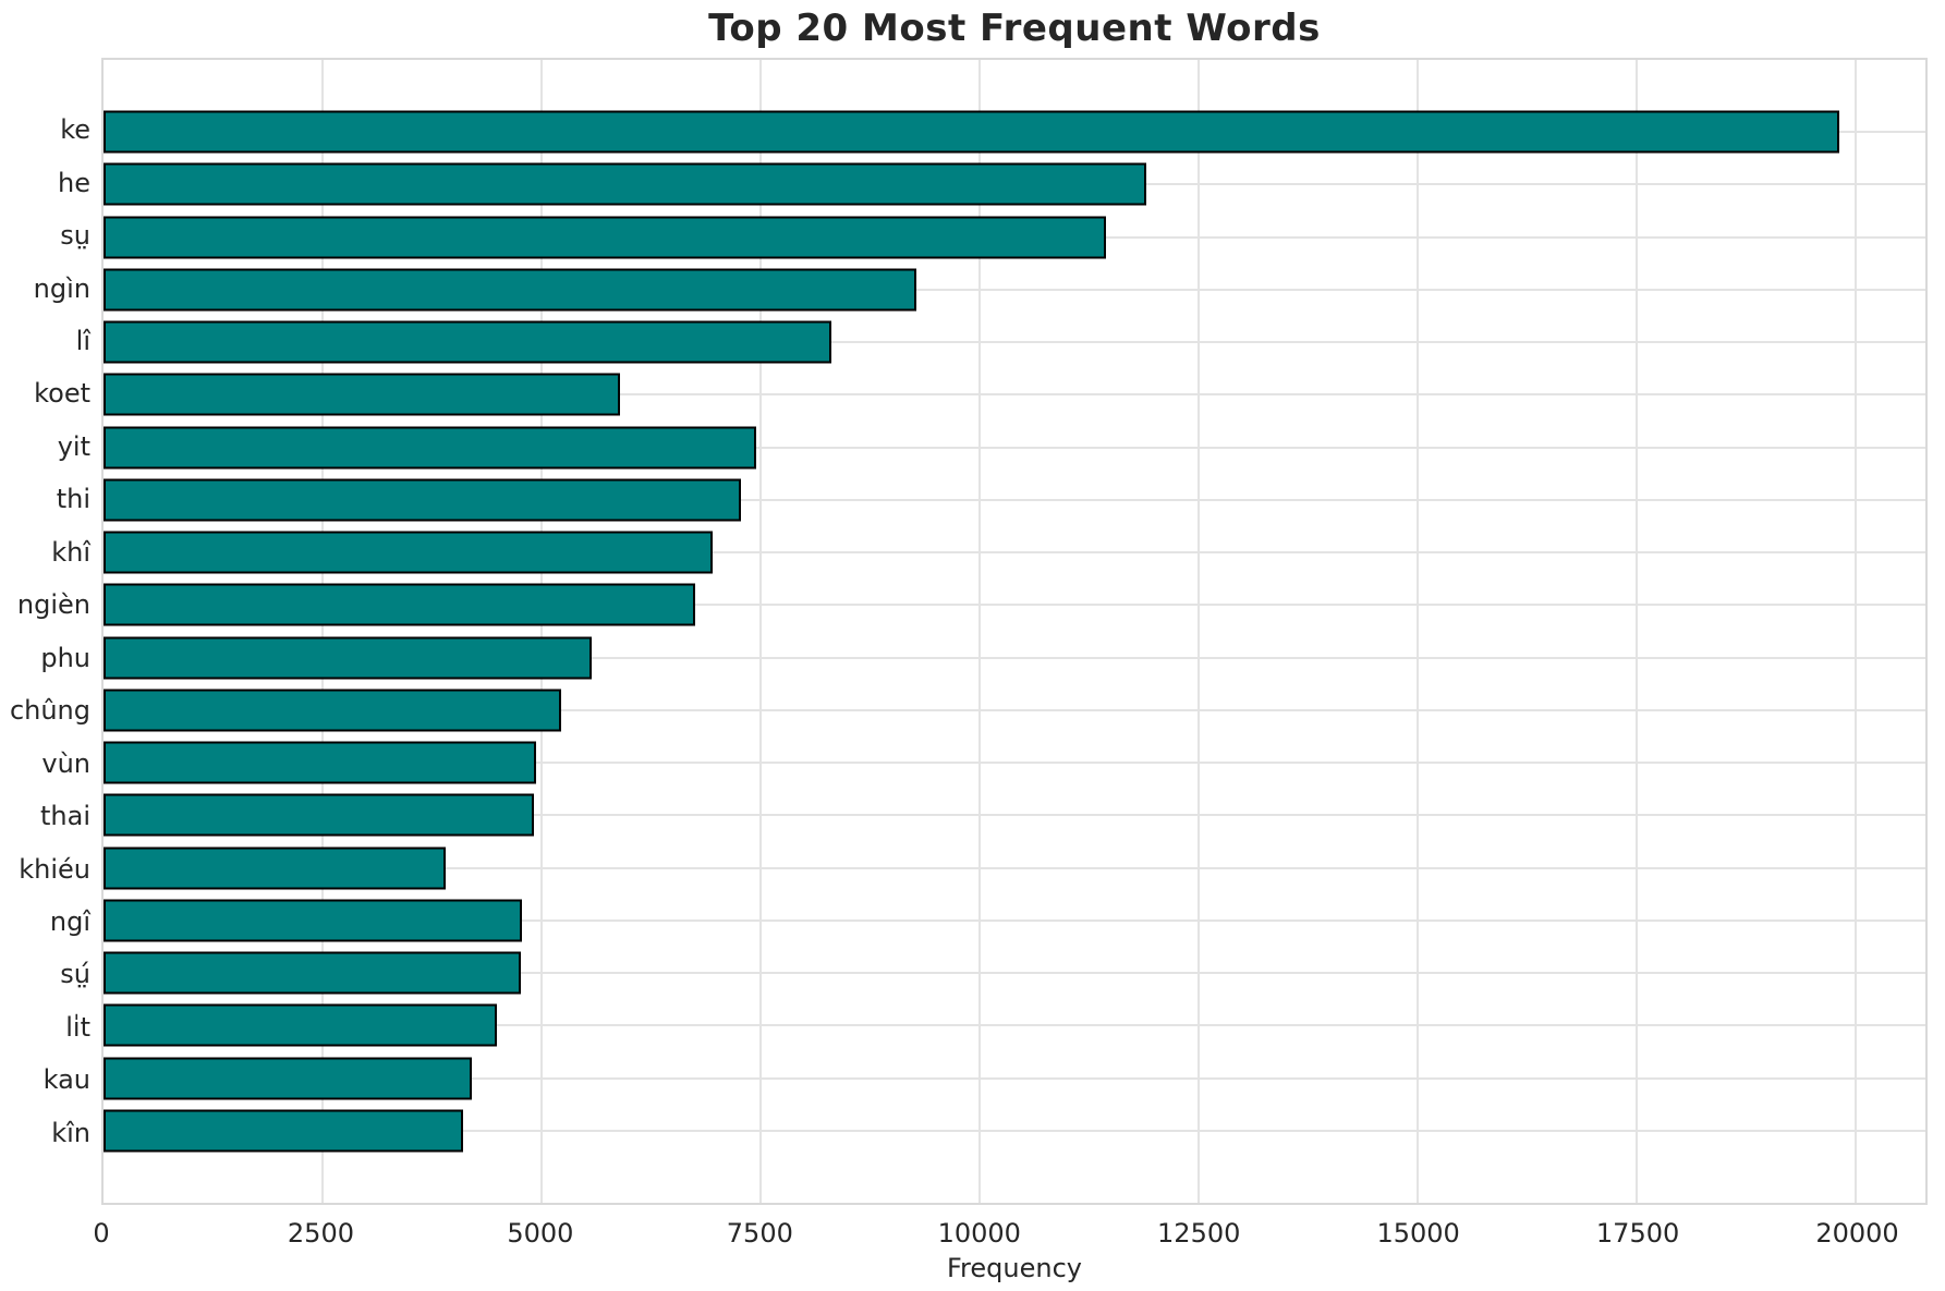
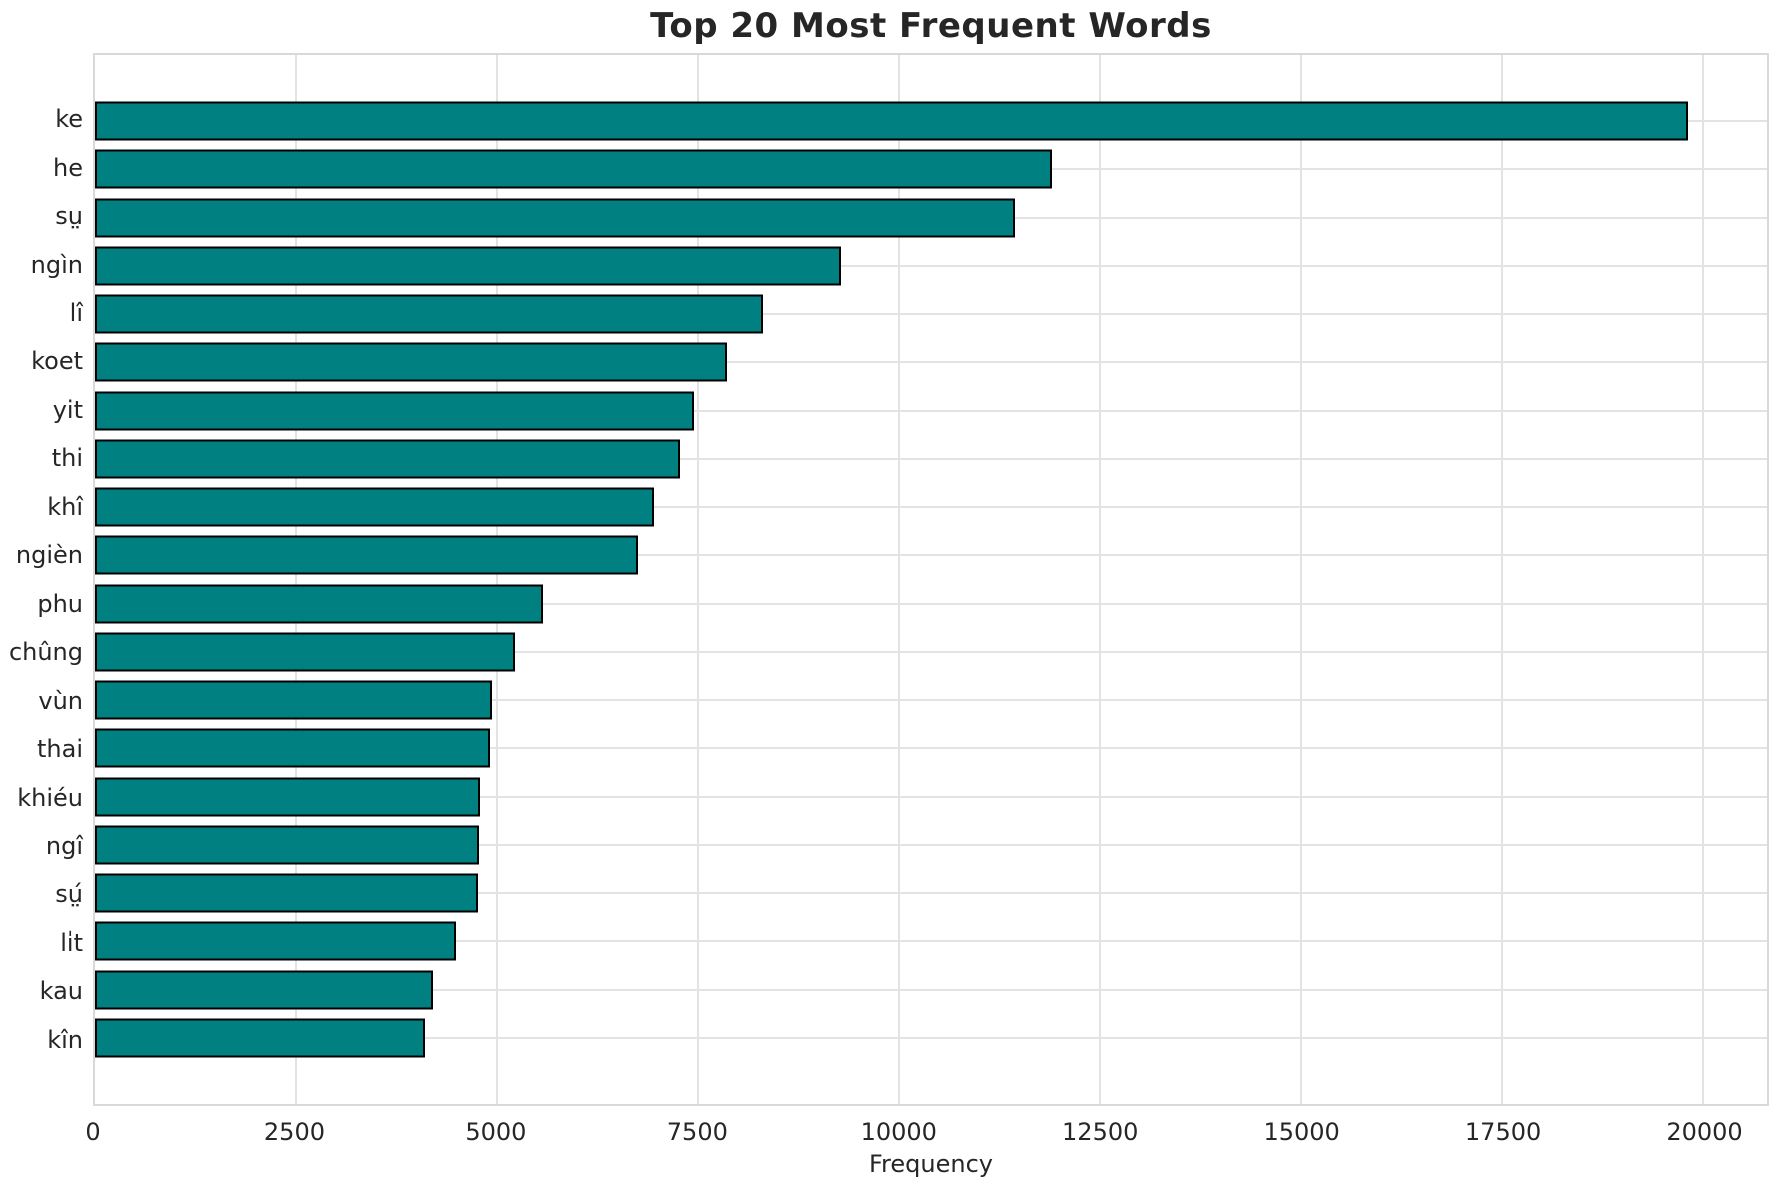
koet: 5900 -> 7900
khiéu: 3900 -> 4800
